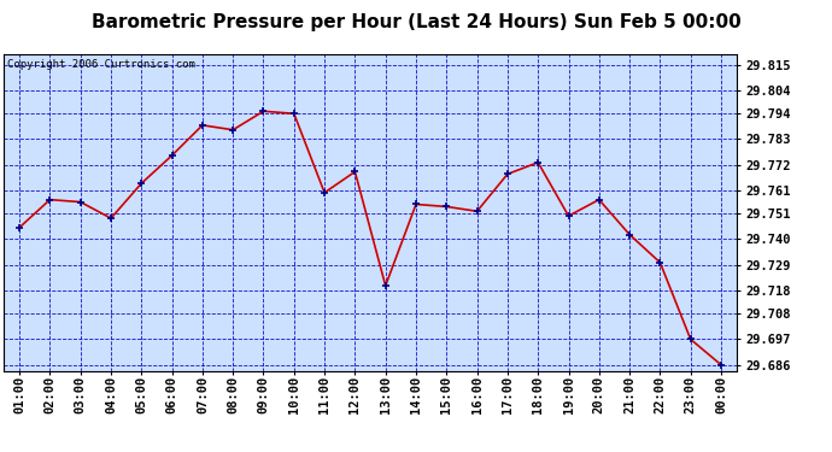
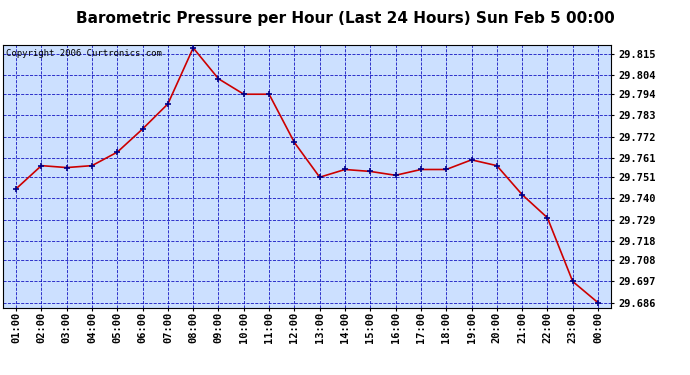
04:00: 29.749 -> 29.757
08:00: 29.787 -> 29.818
09:00: 29.795 -> 29.802
11:00: 29.760 -> 29.794
13:00: 29.720 -> 29.751
17:00: 29.768 -> 29.755
18:00: 29.773 -> 29.755
19:00: 29.750 -> 29.760
